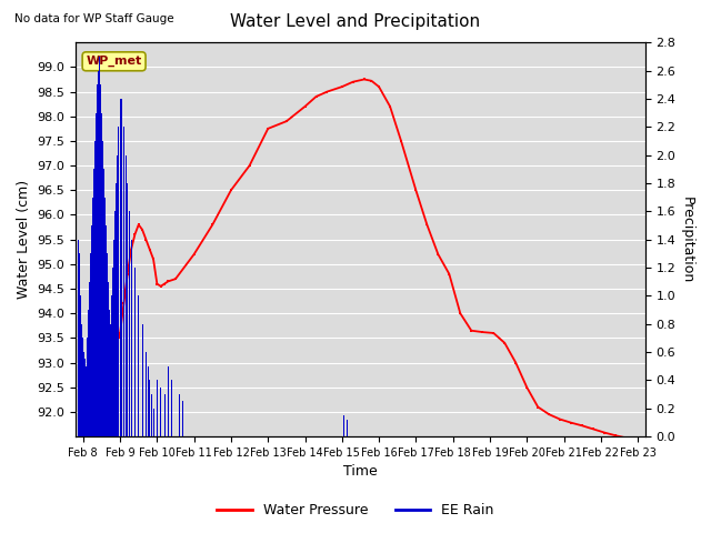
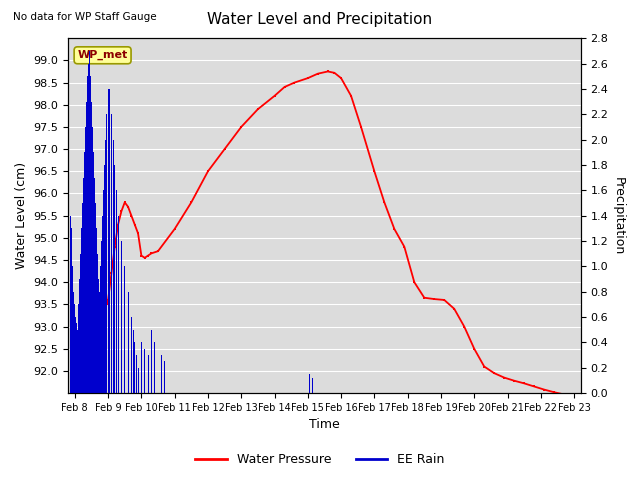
Water Pressure/Feb 13: 97.75 -> 97.50
